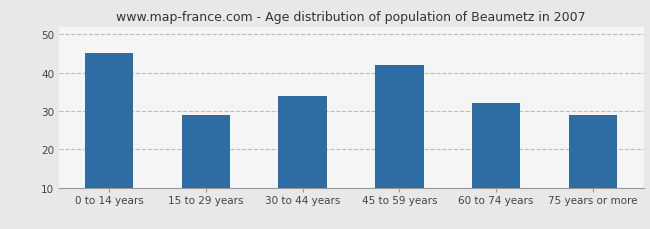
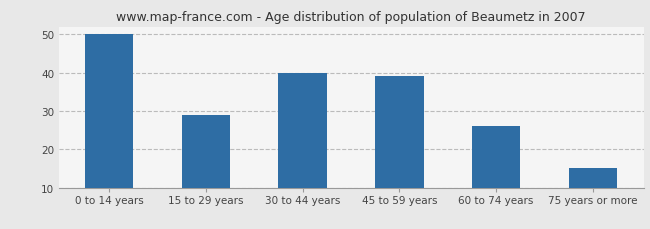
0 to 14 years: 45 -> 50
30 to 44 years: 34 -> 40
45 to 59 years: 42 -> 39
60 to 74 years: 32 -> 26
75 years or more: 29 -> 15
